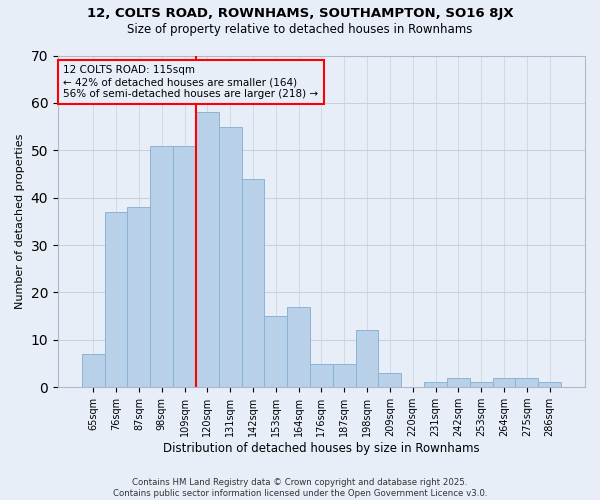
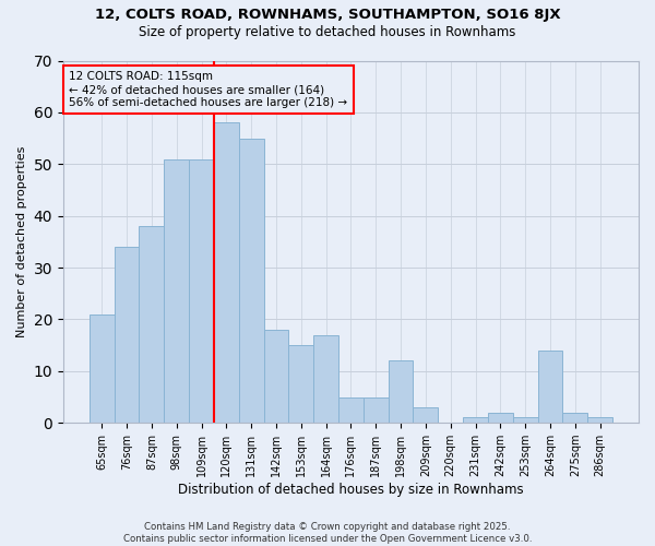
65sqm: 7 -> 21
76sqm: 37 -> 34
142sqm: 44 -> 18
264sqm: 2 -> 14
